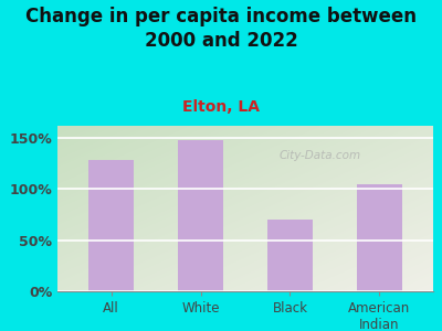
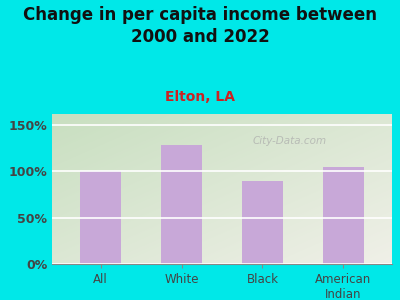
All: 128% -> 100%
White: 148% -> 128%
Black: 70% -> 90%
